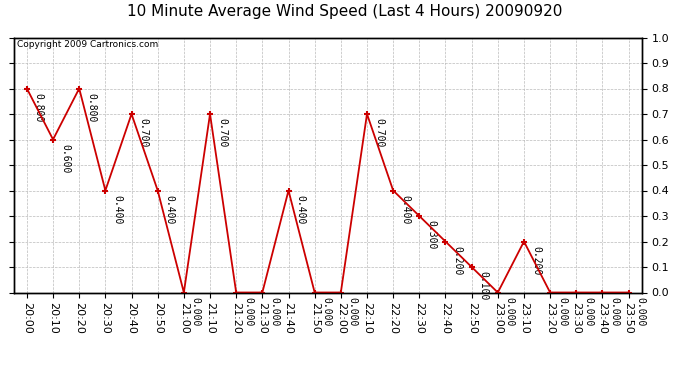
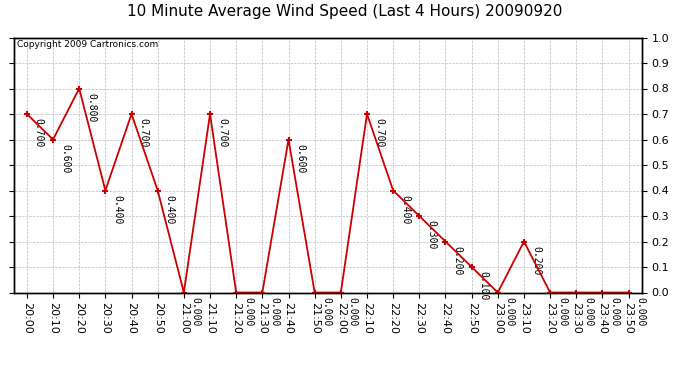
20:00: 0.800 -> 0.700
21:40: 0.400 -> 0.600
